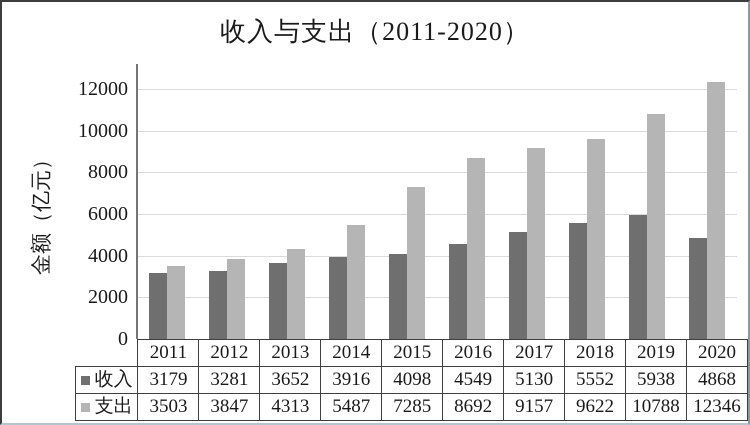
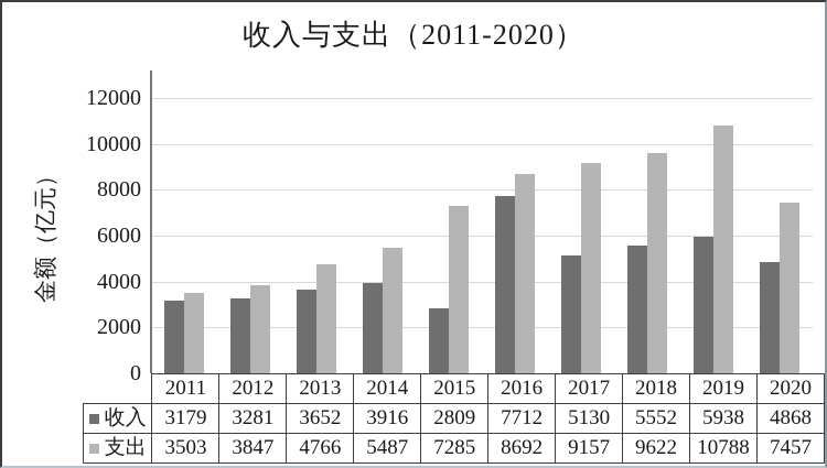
支出/2013: 4313 -> 4766
收入/2015: 4098 -> 2809
收入/2016: 4549 -> 7712
支出/2020: 12346 -> 7457
